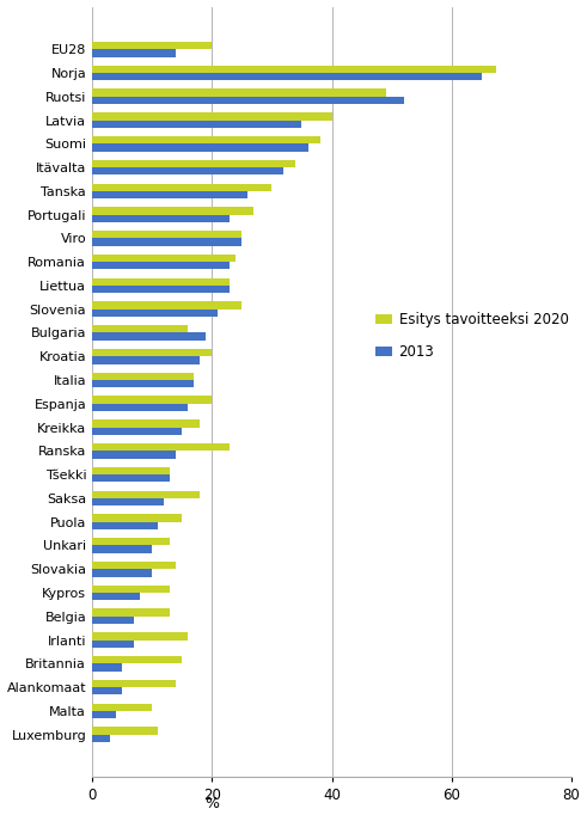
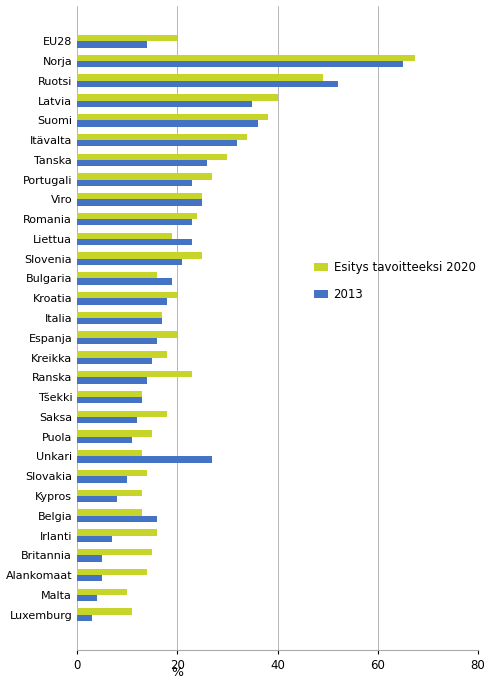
Esitys tavoitteeksi 2020/Liettua: 23.0 -> 19.0
2013/Unkari: 10 -> 27
2013/Belgia: 7 -> 16
